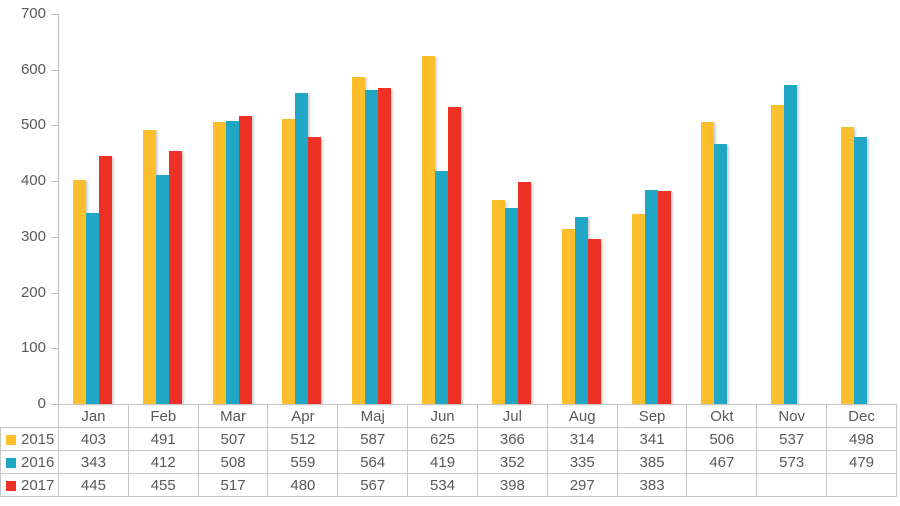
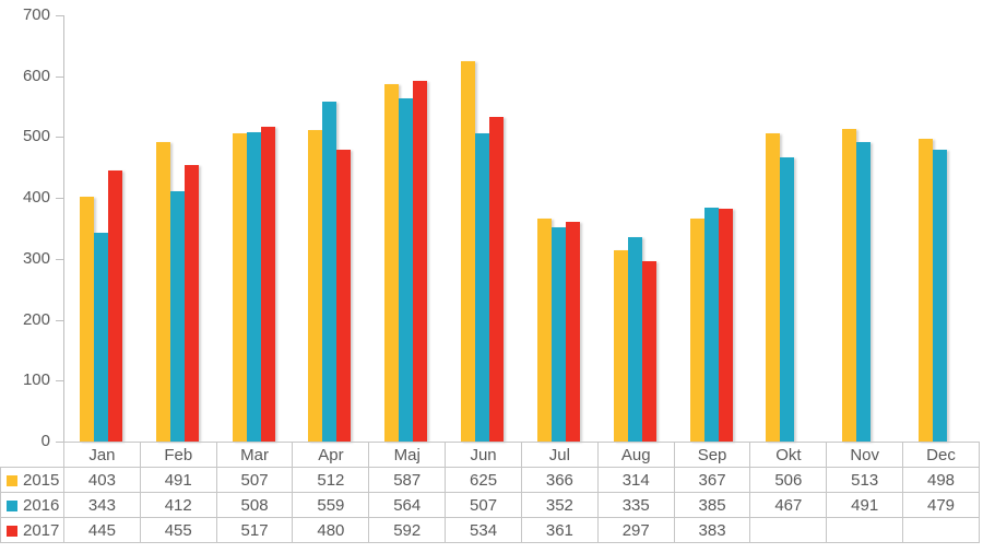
2017/Maj: 567 -> 592
2016/Jun: 419 -> 507
2017/Jul: 398 -> 361
2015/Sep: 341 -> 367
2015/Nov: 537 -> 513
2016/Nov: 573 -> 491
